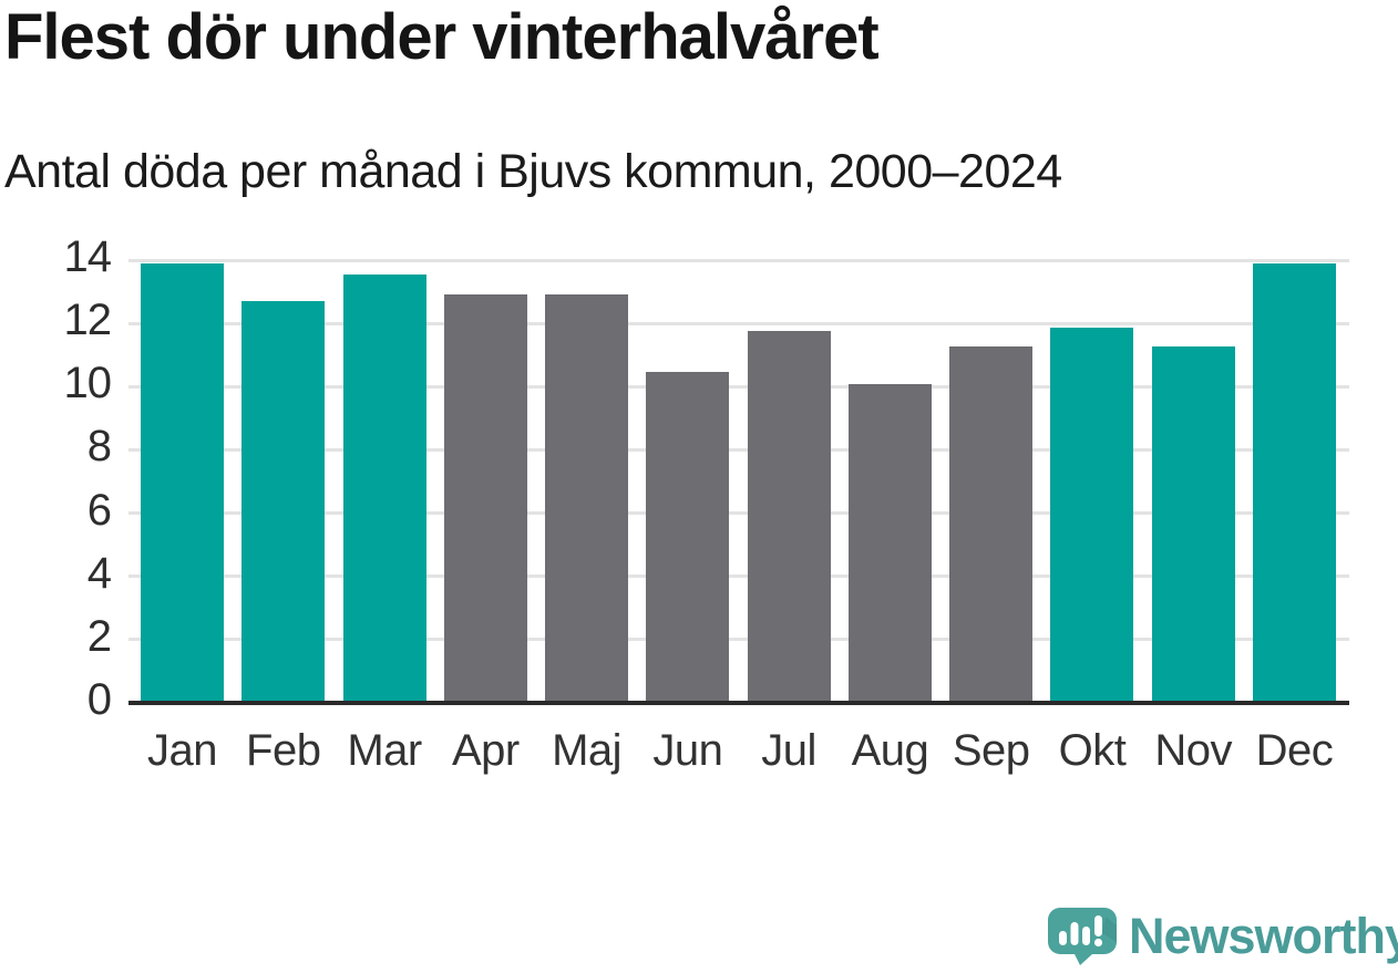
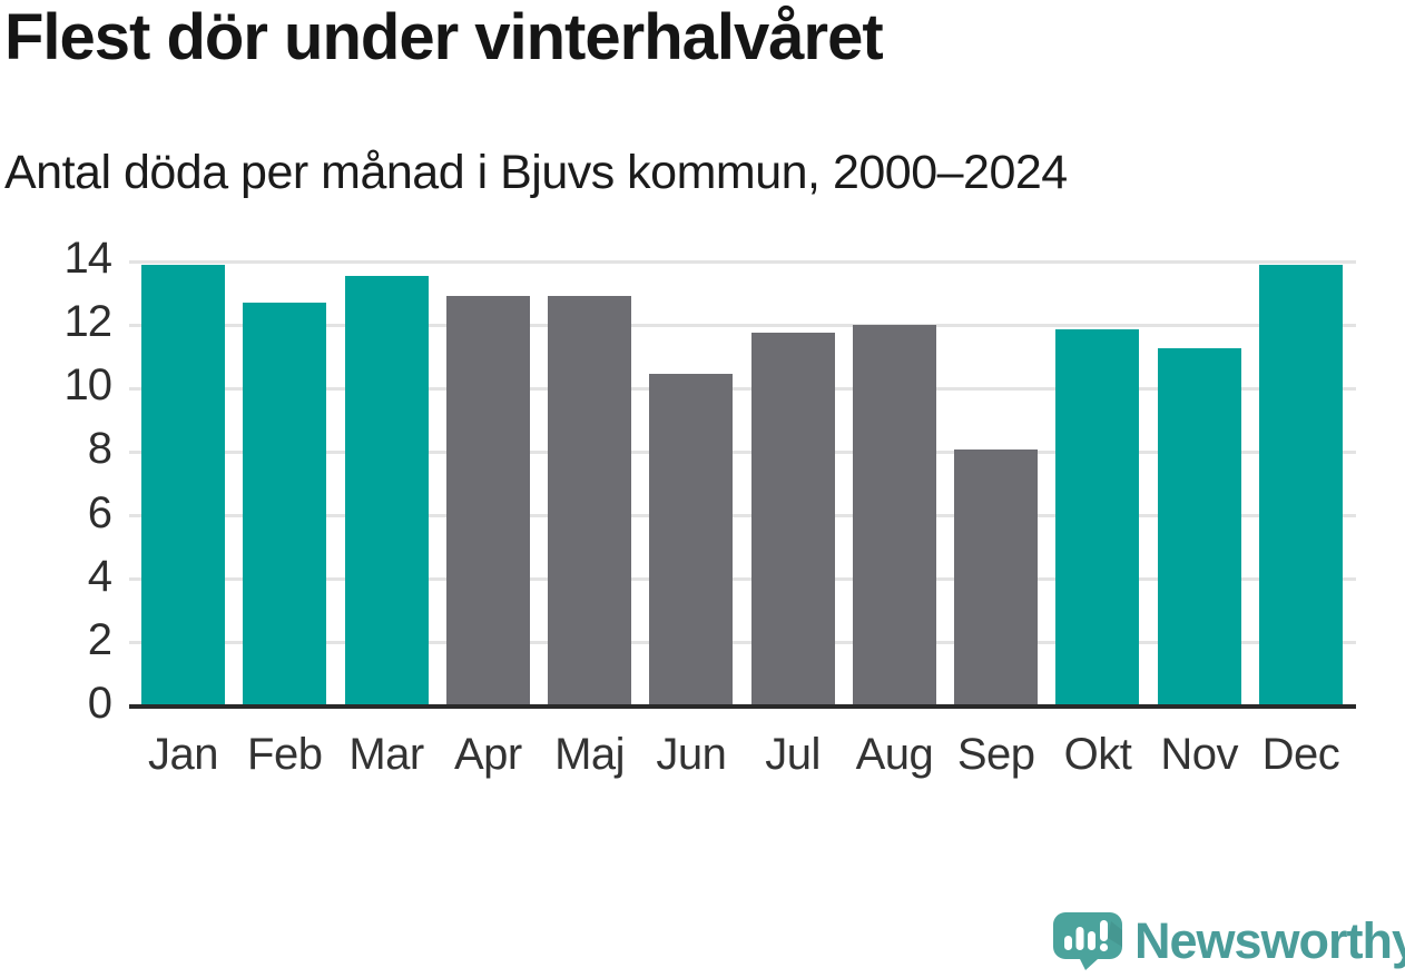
Aug: 10.1 -> 12.0
Sep: 11.3 -> 8.1
